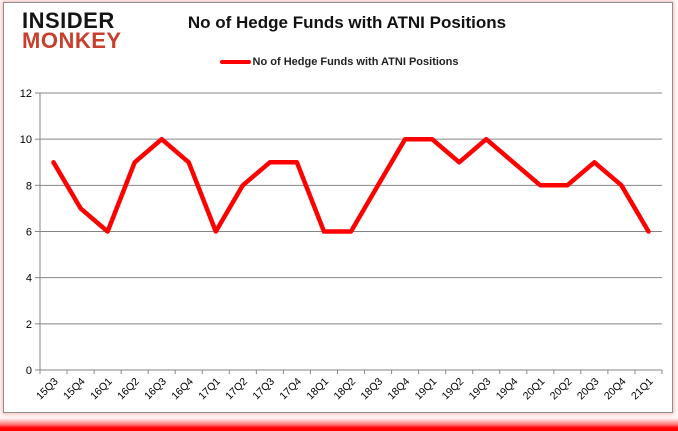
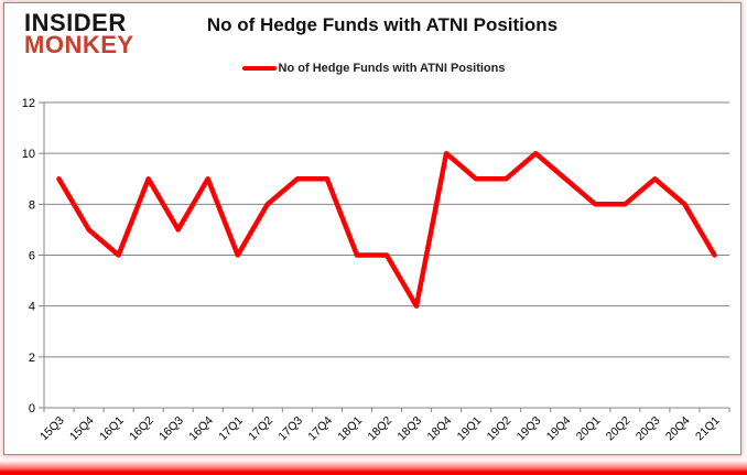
16Q3: 10 -> 7
18Q3: 8 -> 4
19Q1: 10 -> 9
